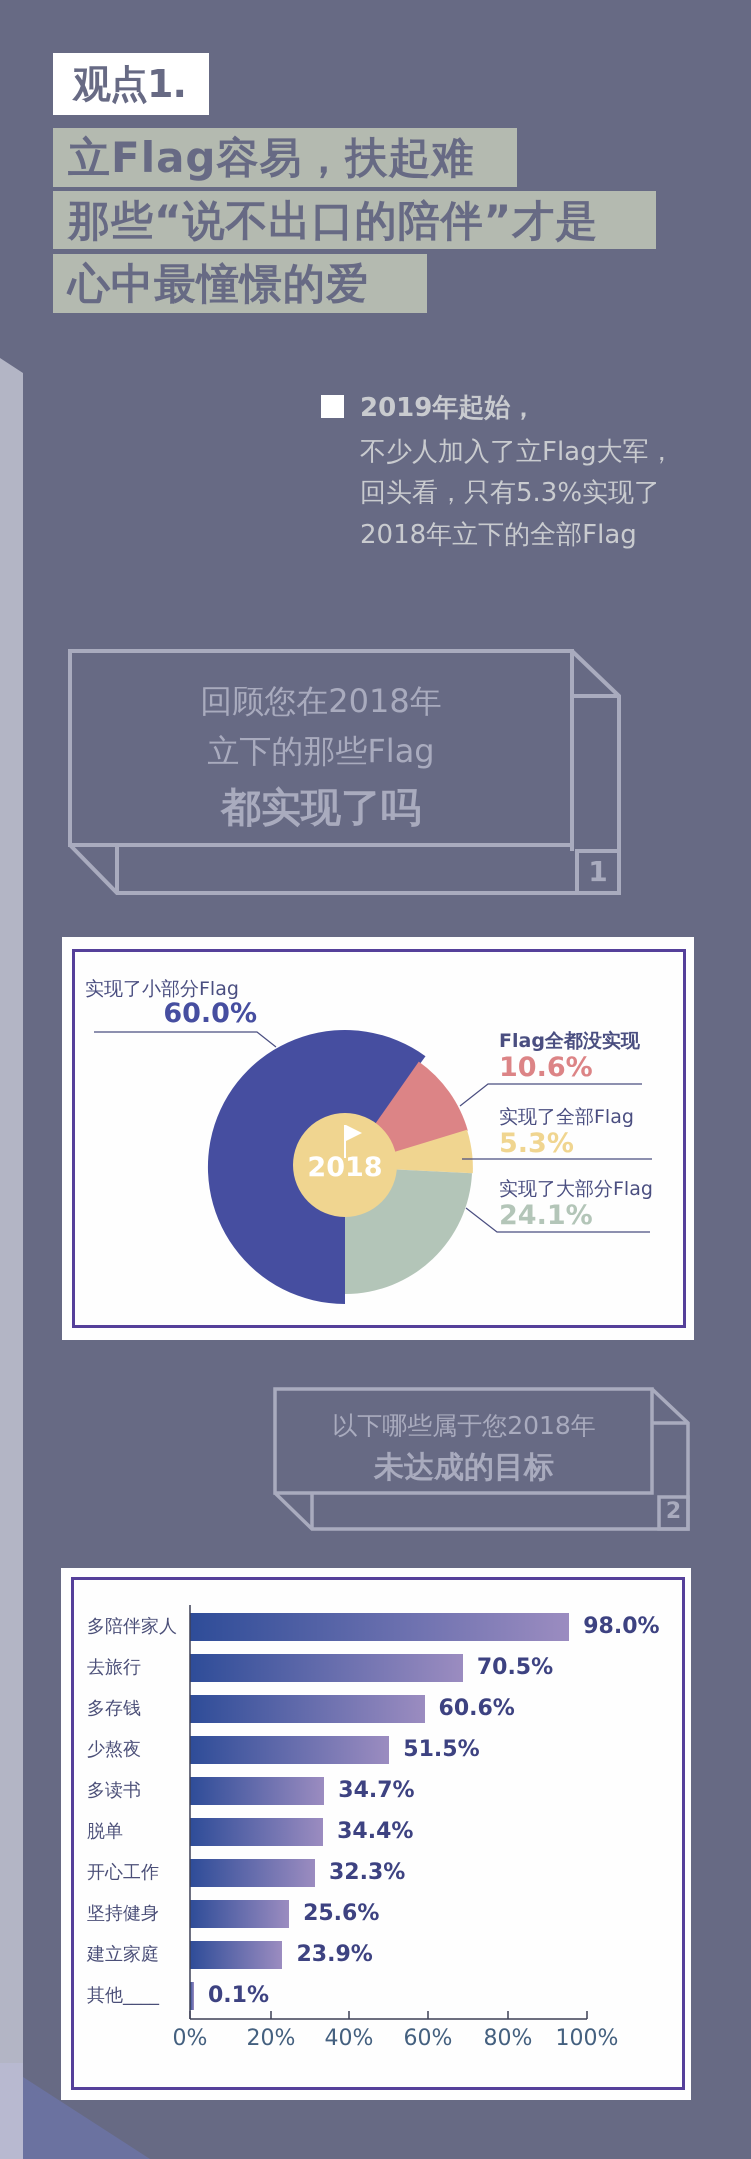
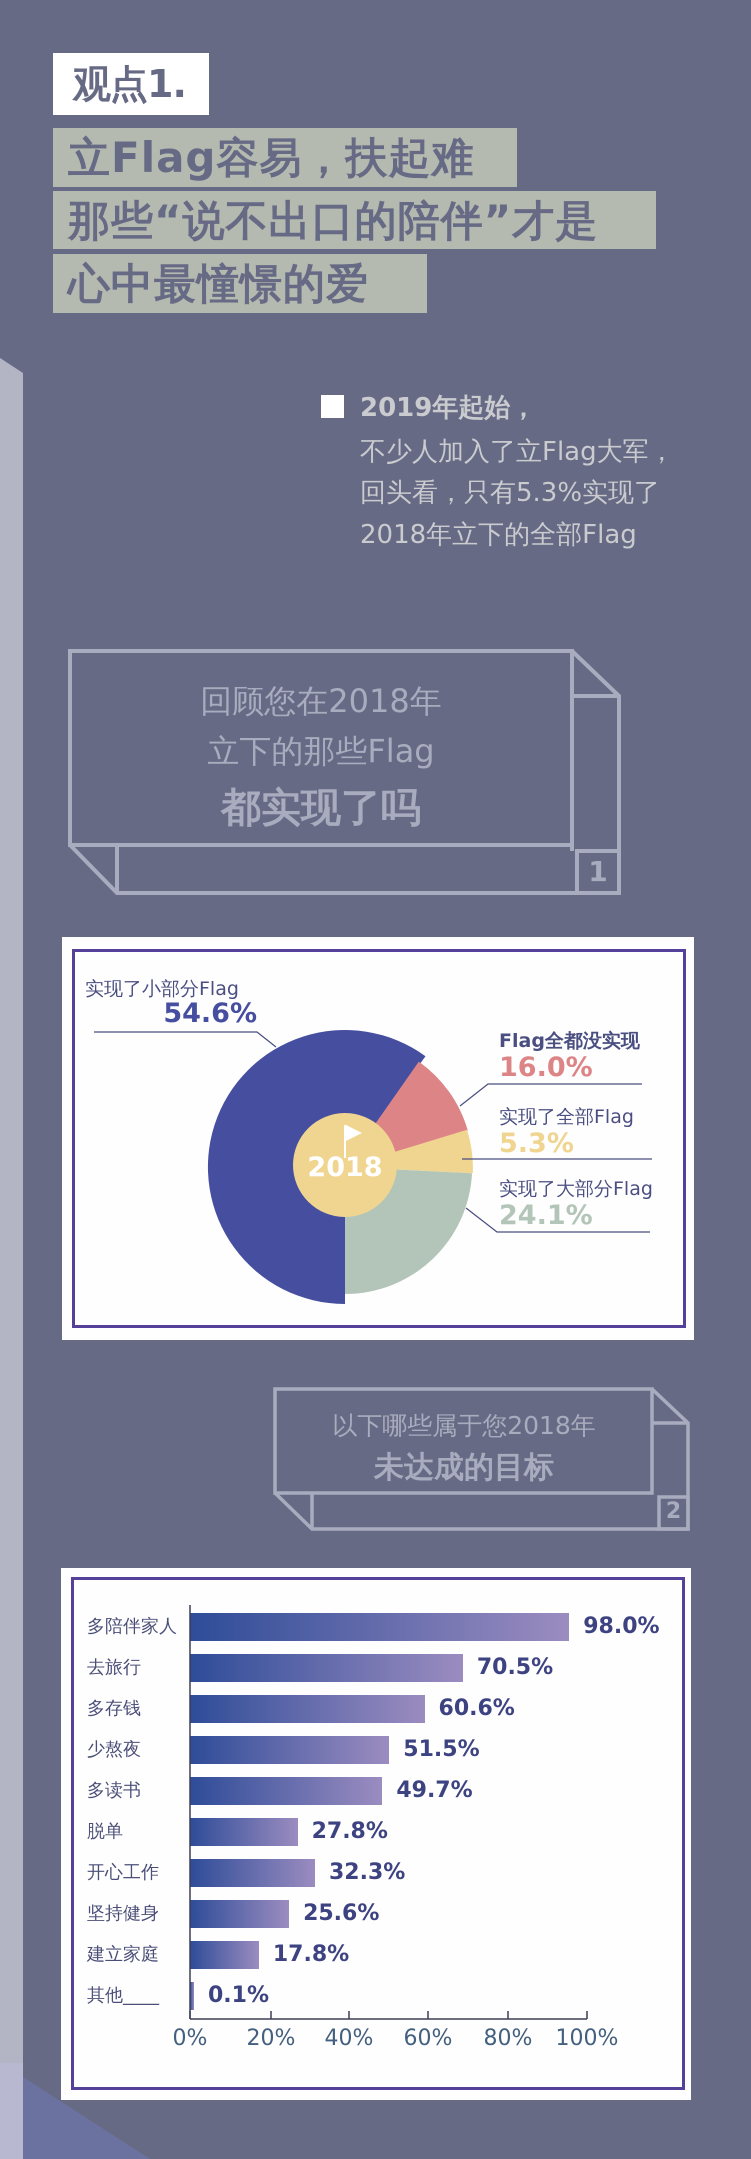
回顾您在2018年立下的那些Flag都实现了吗/实现了小部分Flag: 60.0% -> 54.6%
回顾您在2018年立下的那些Flag都实现了吗/Flag全都没实现: 10.6% -> 16.0%
以下哪些属于您2018年未达成的目标/多读书: 34.7% -> 49.7%
以下哪些属于您2018年未达成的目标/脱单: 34.4% -> 27.8%
以下哪些属于您2018年未达成的目标/建立家庭: 23.9% -> 17.8%
